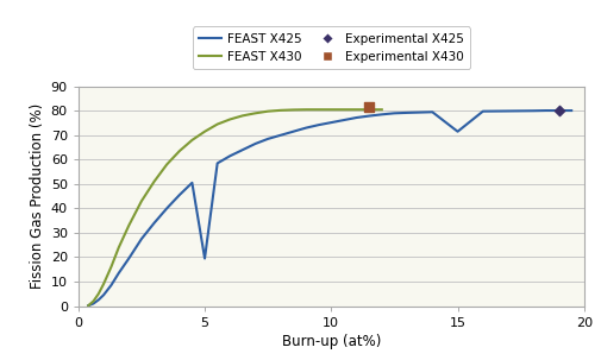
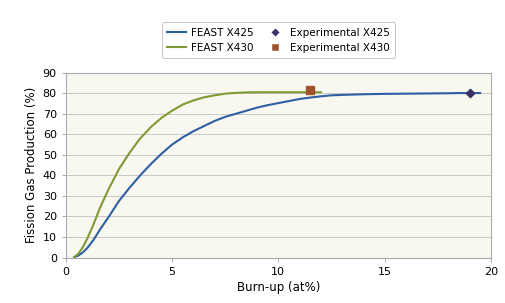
FEAST X425/5: 19.5 -> 55.0
FEAST X425/15: 71.5 -> 79.7
